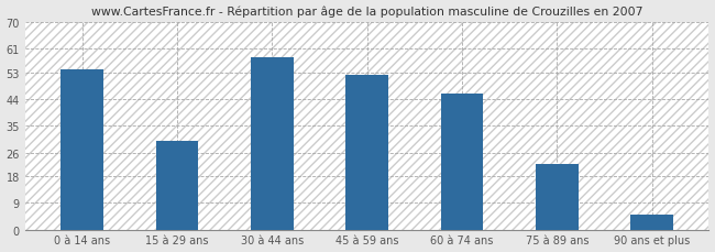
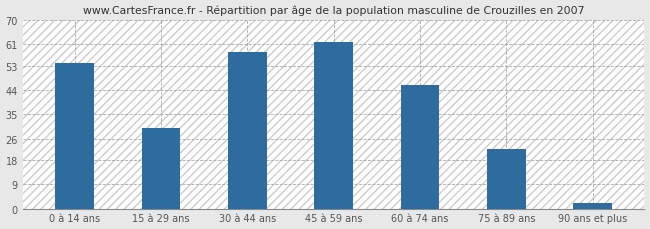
45 à 59 ans: 52 -> 62
90 ans et plus: 5 -> 2
